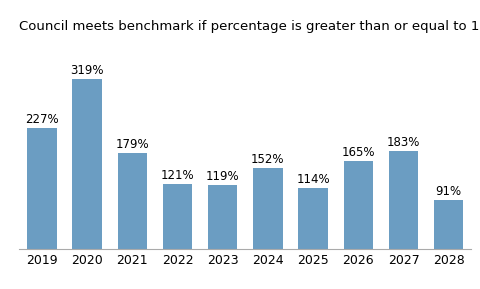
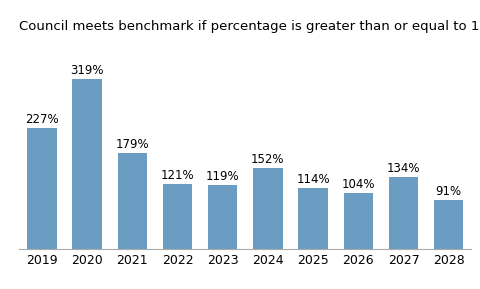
2026: 165% -> 104%
2027: 183% -> 134%
